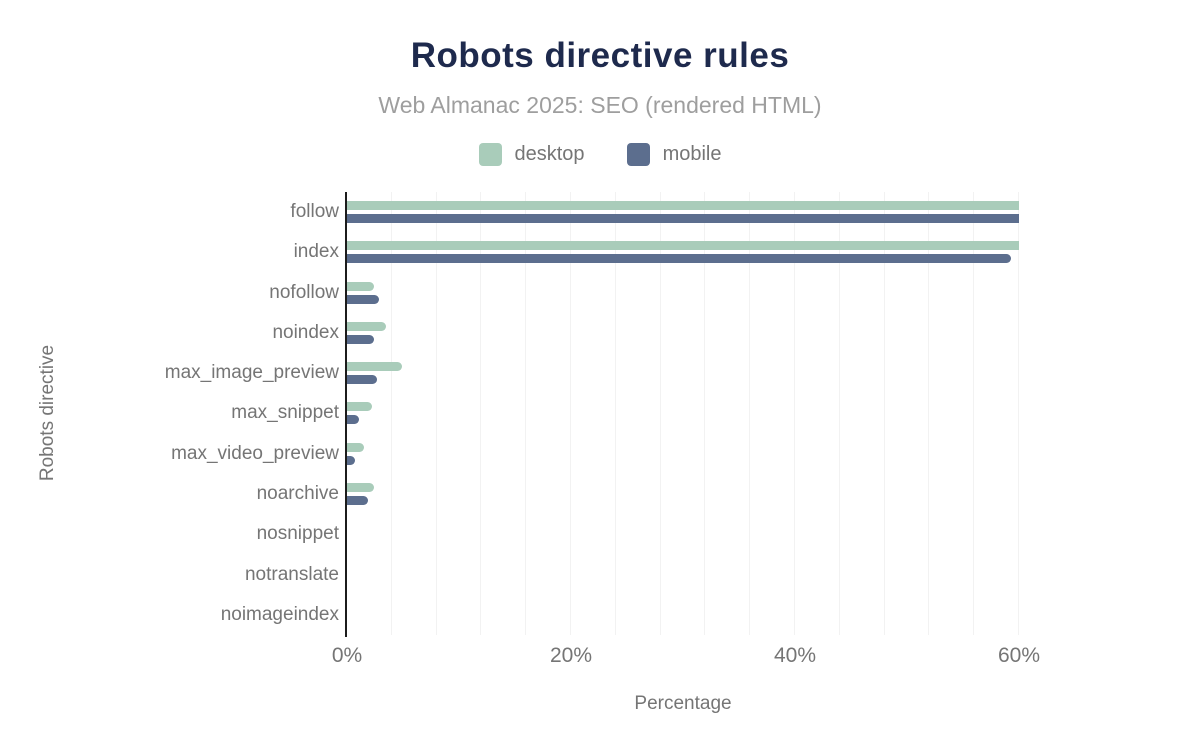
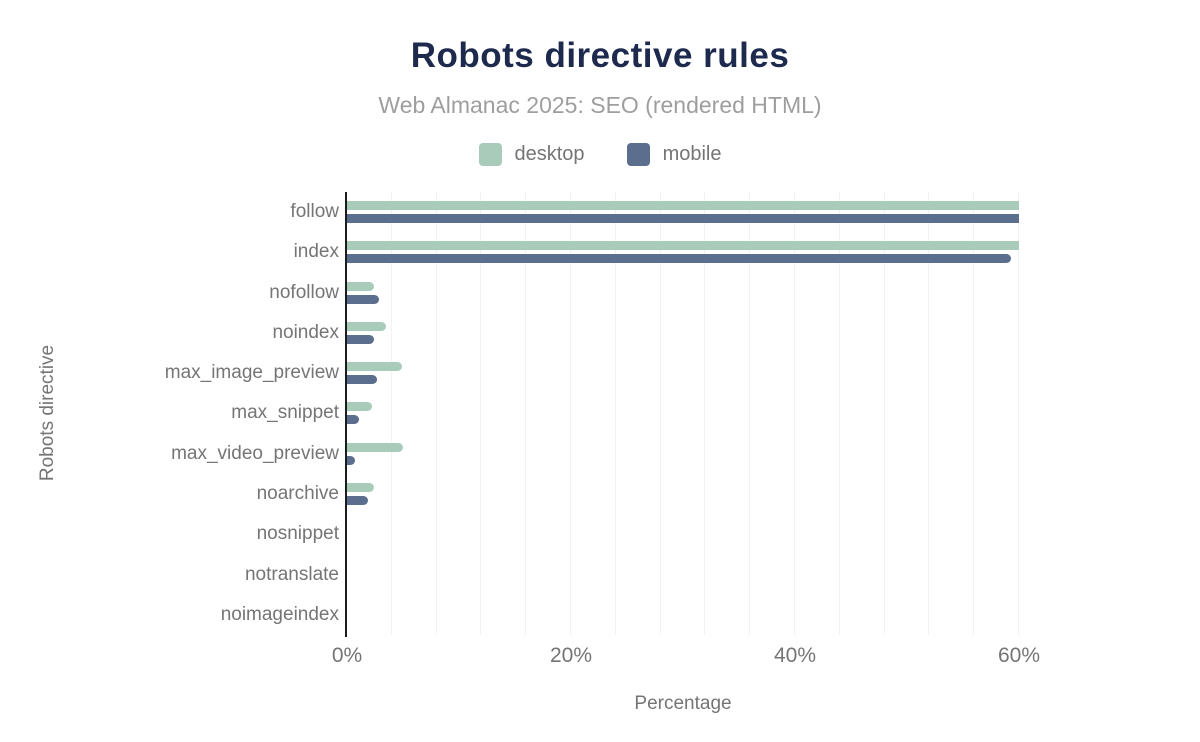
desktop/max_video_preview: 1.5% -> 5.0%
